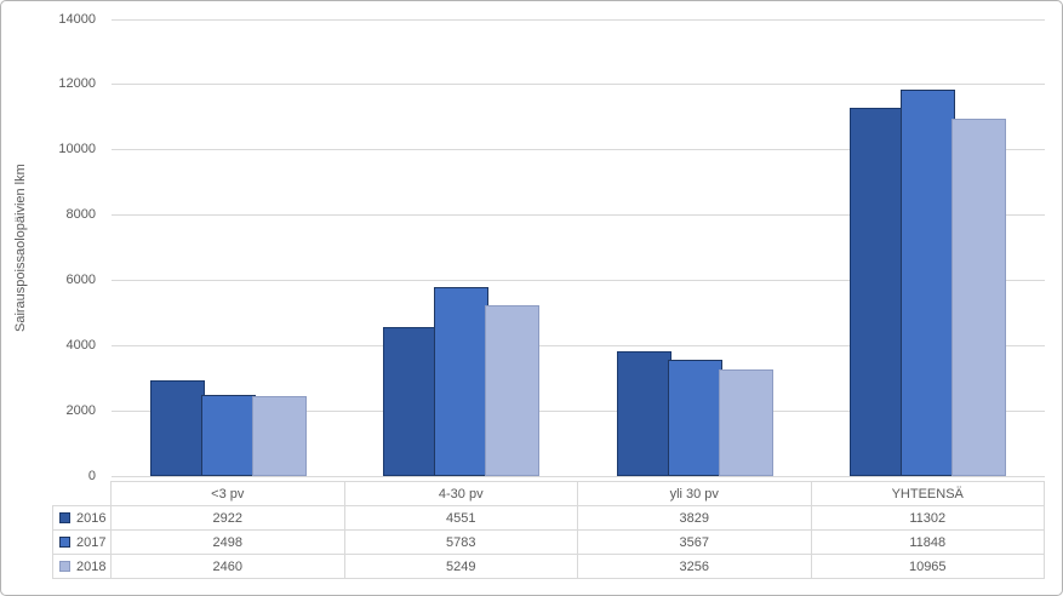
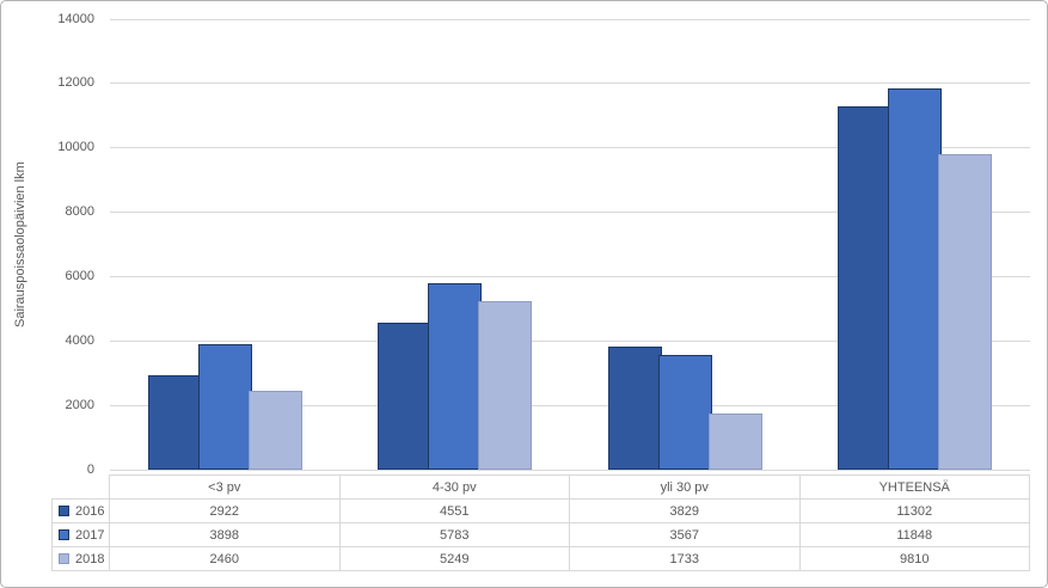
2017/<3 pv: 2498 -> 3898
2018/yli 30 pv: 3256 -> 1733
2018/YHTEENSÄ: 10965 -> 9810
